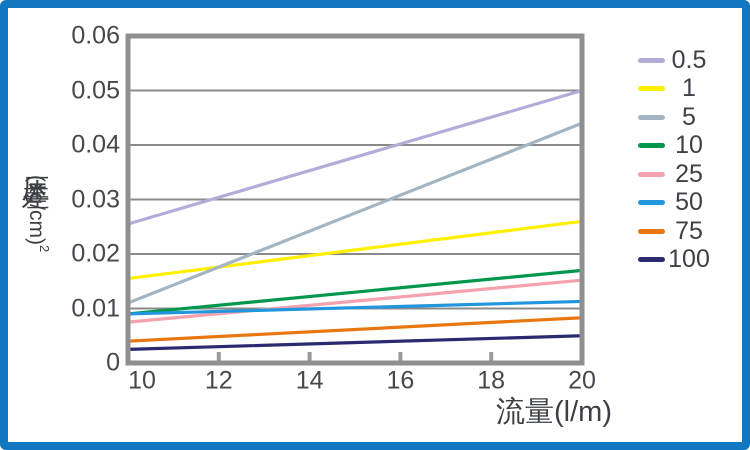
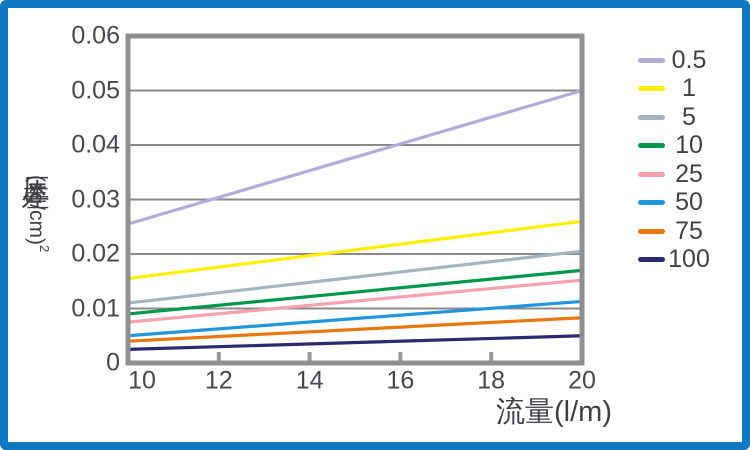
50/10: 0.009 -> 0.005
5/20: 0.044 -> 0.021
